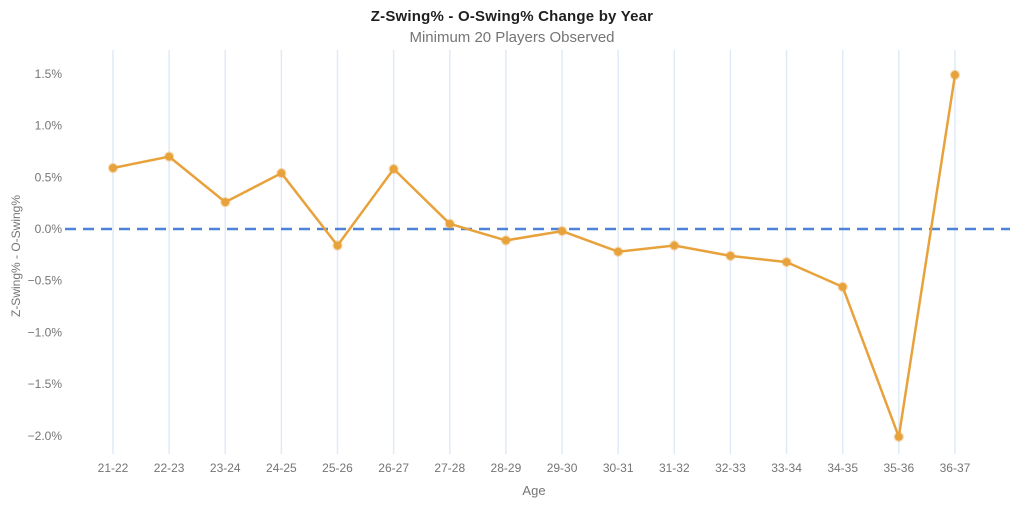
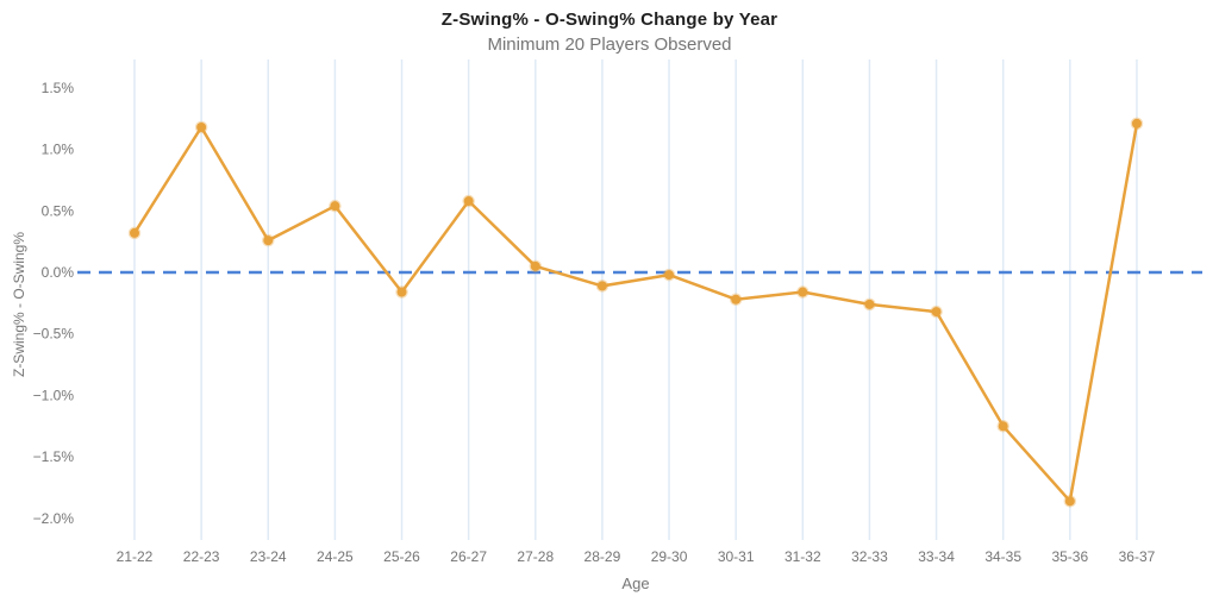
21-22: 0.59% -> 0.32%
22-23: 0.70% -> 1.18%
34-35: -0.56% -> -1.25%
35-36: -2.01% -> -1.86%
36-37: 1.49% -> 1.21%
